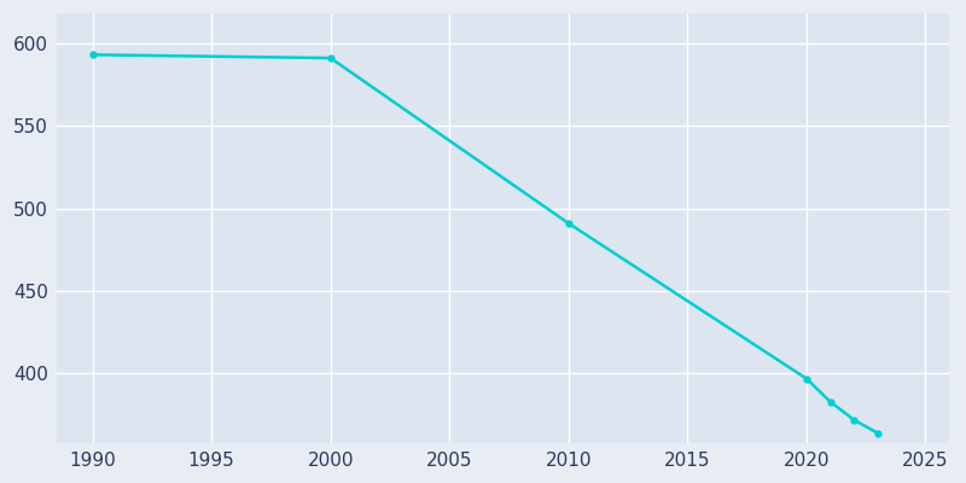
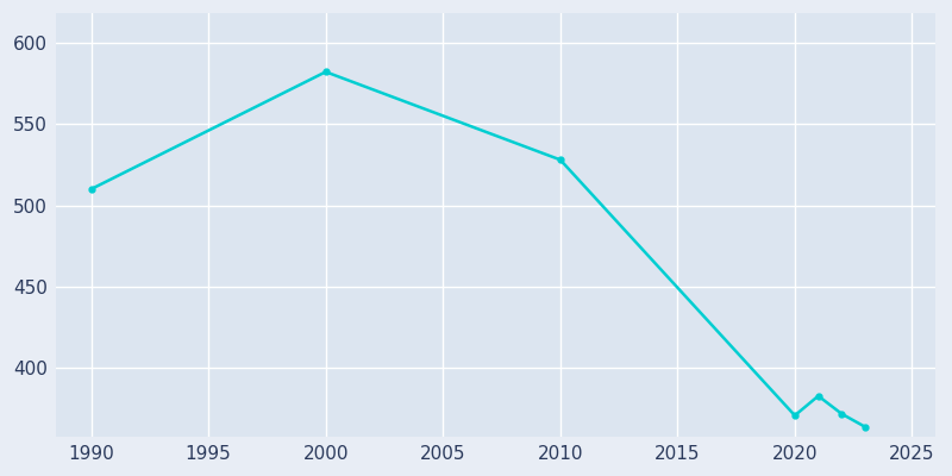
1990: 593 -> 510
2000: 591 -> 582
2010: 491 -> 528
2020: 397 -> 371
